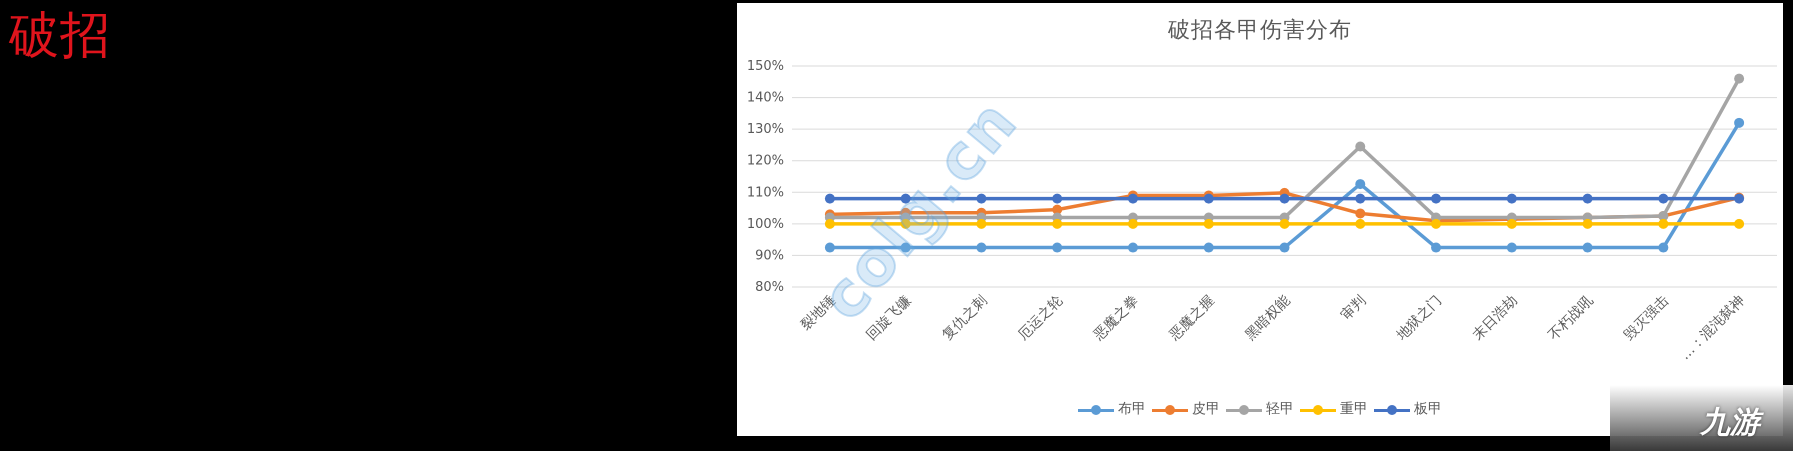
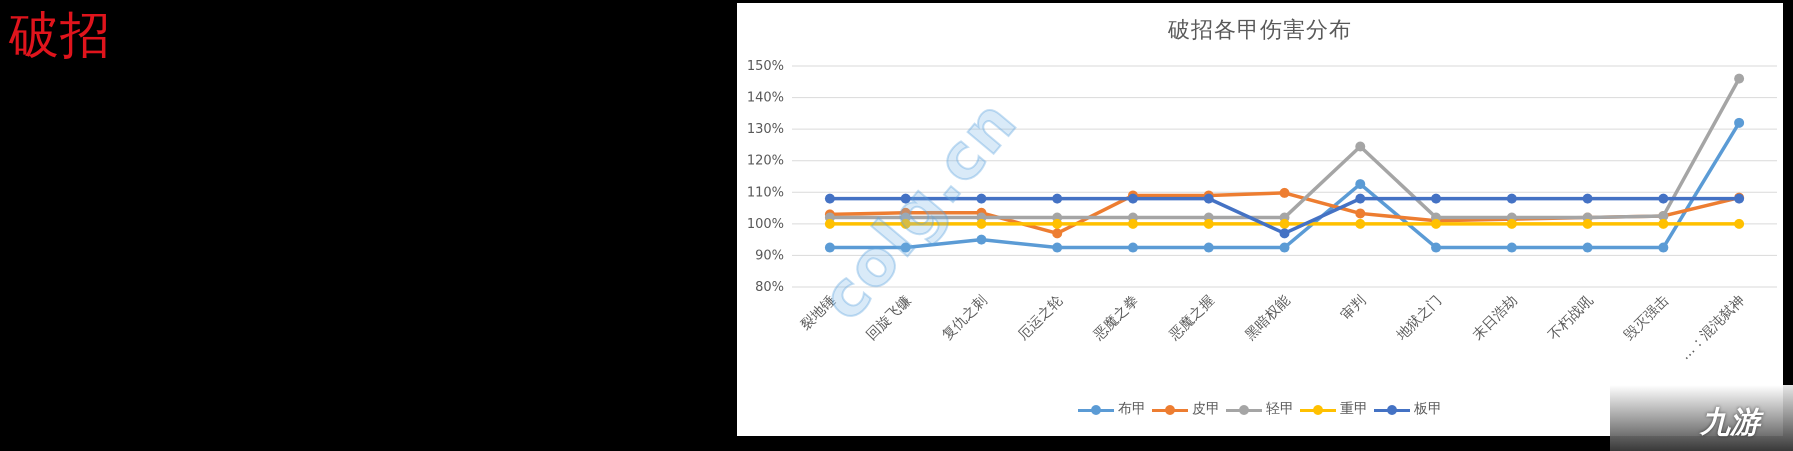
布甲/复仇之刺: 93% -> 95%
皮甲/厄运之轮: 104% -> 97%
板甲/黑暗权能: 108% -> 97%
